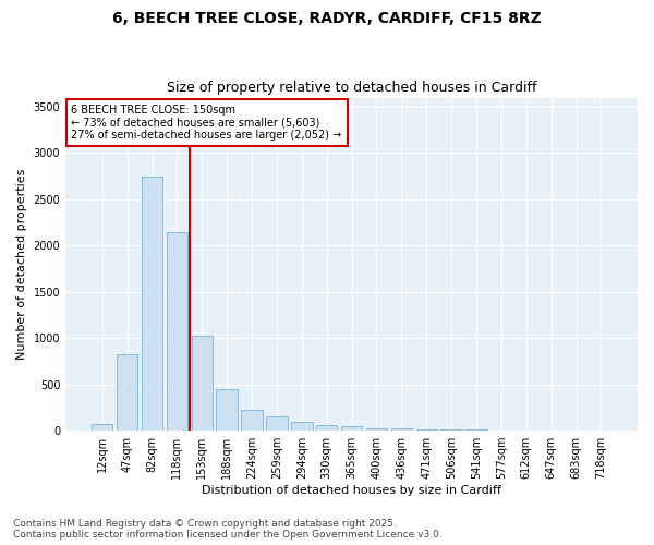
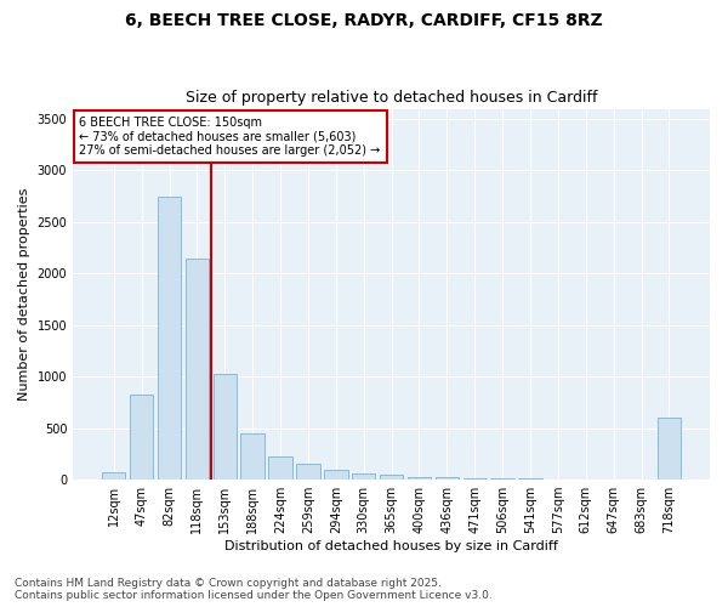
718sqm: 0 -> 600
